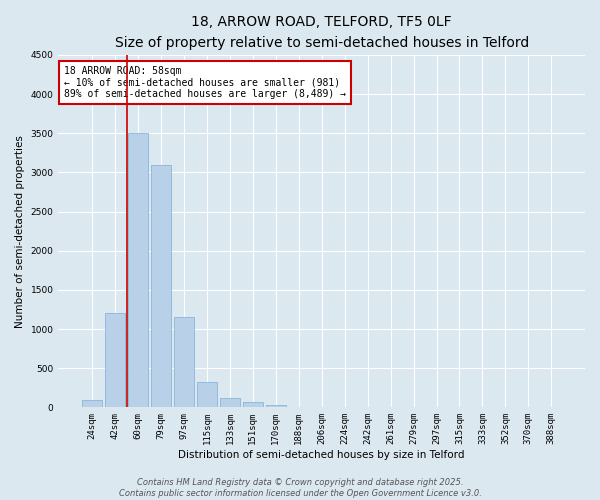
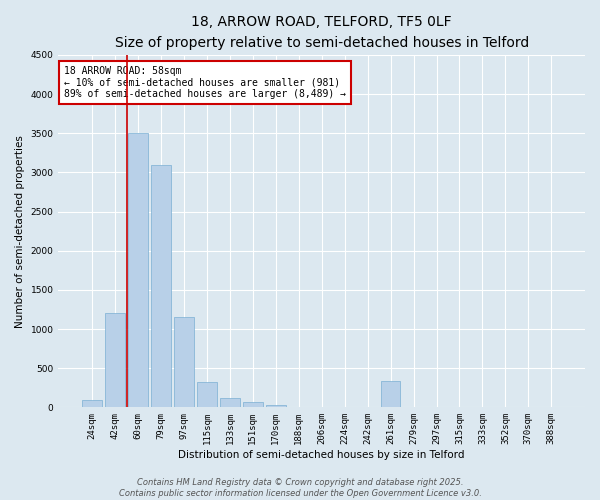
261sqm: 0 -> 340
